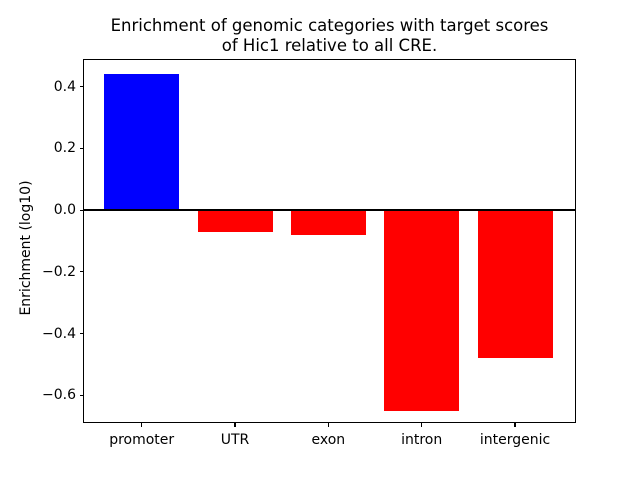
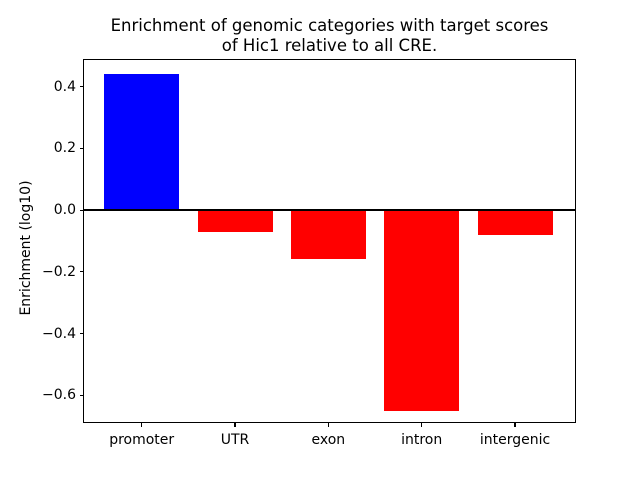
exon: -0.08 -> -0.16
intergenic: -0.48 -> -0.08
